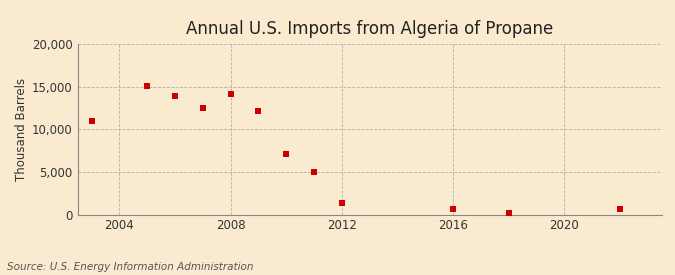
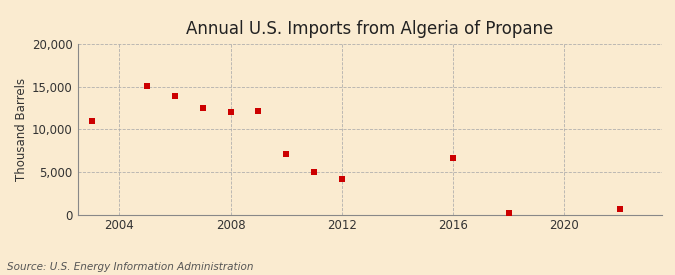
2008: 14,100 -> 12,000
2012: 1,400 -> 4,200
2016: 600 -> 6,600
